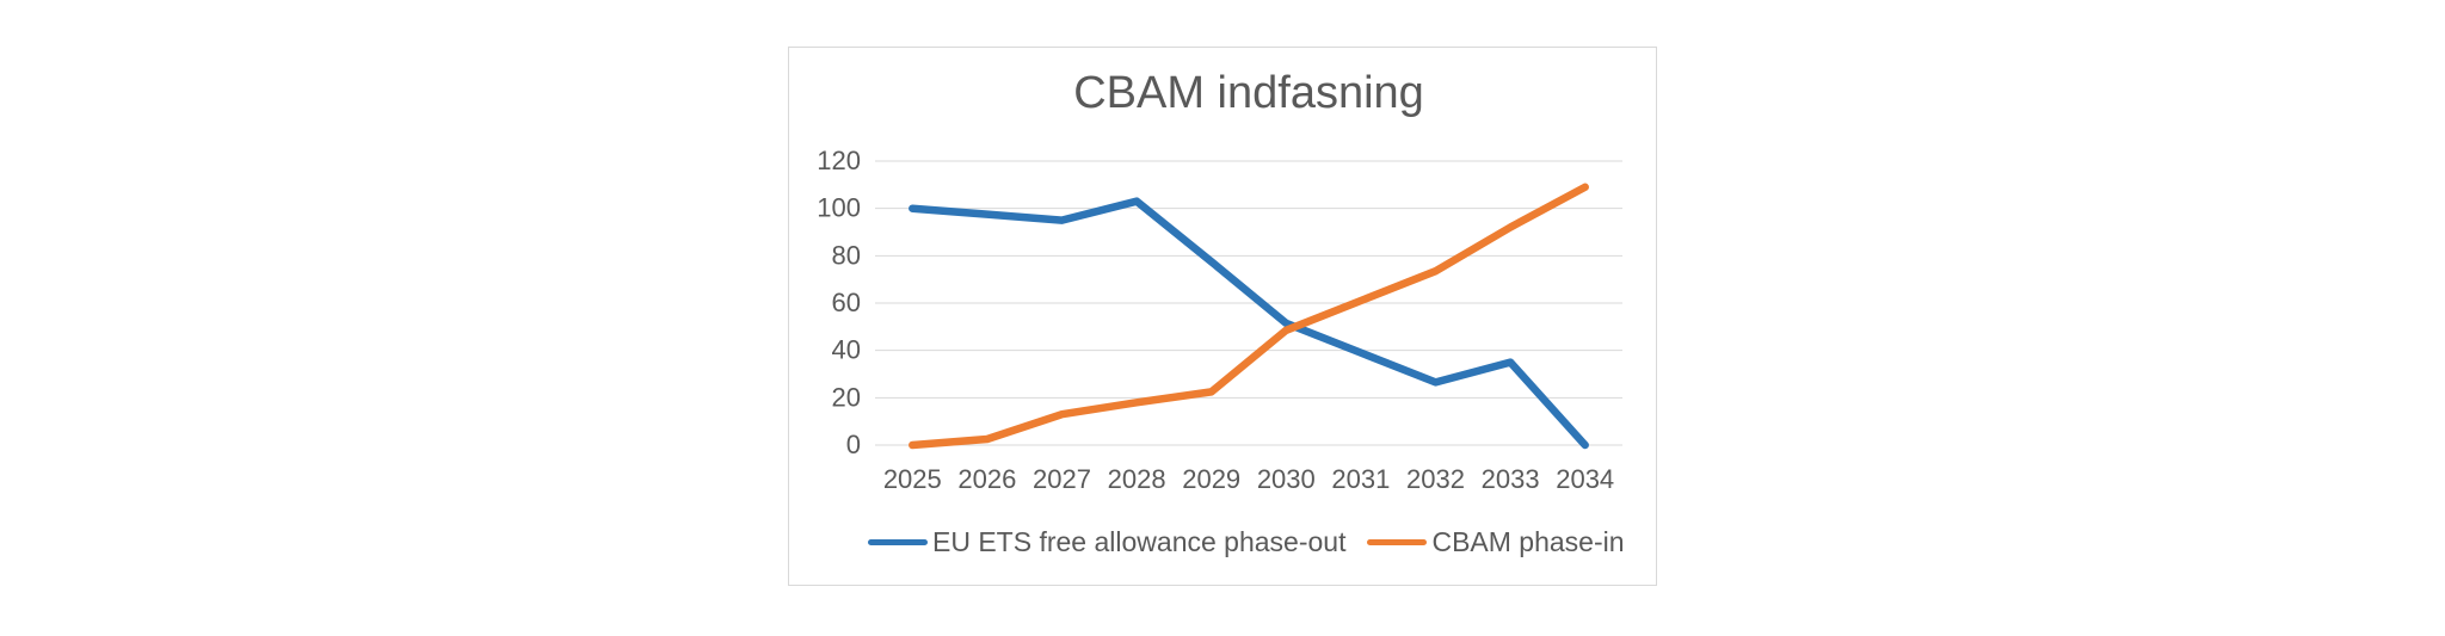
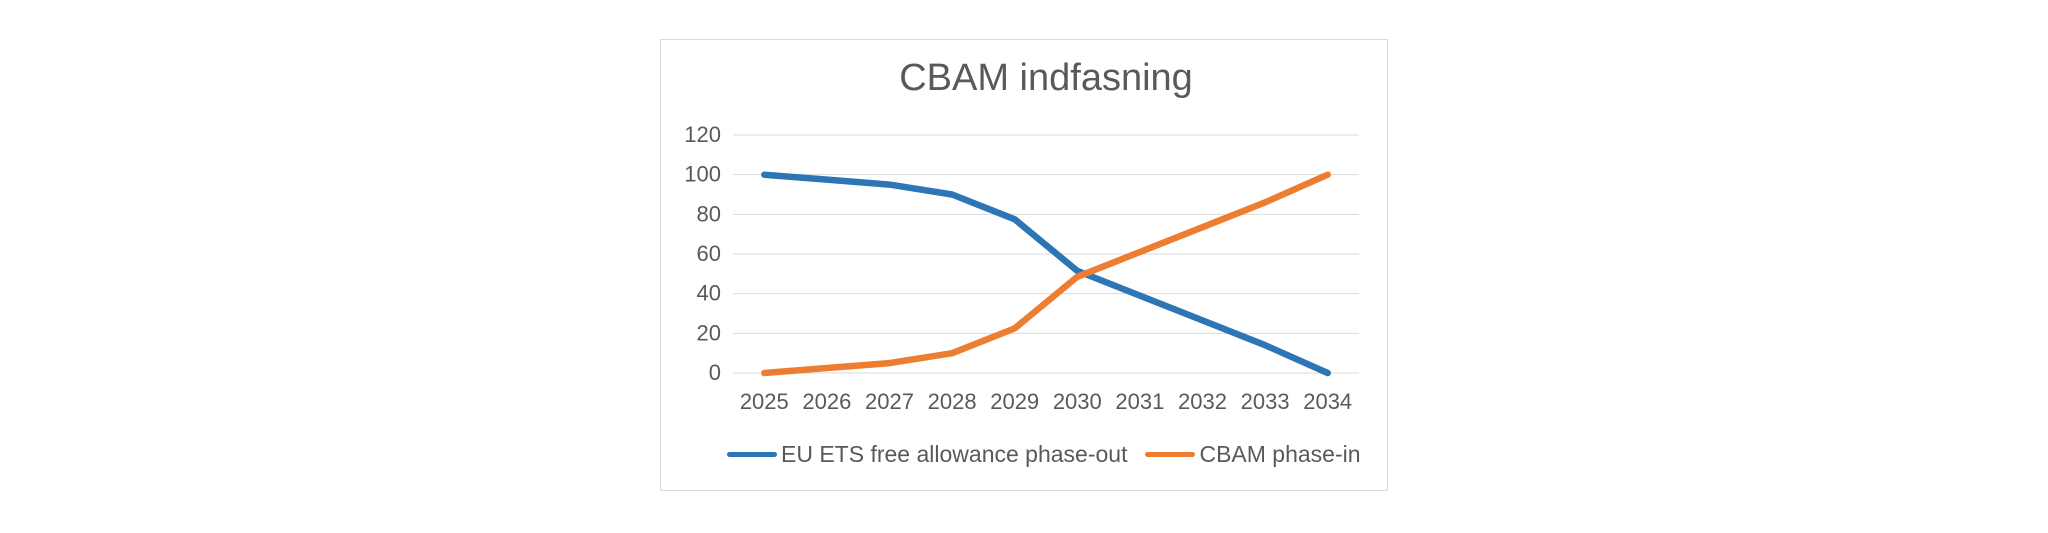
CBAM phase-in/2027: 13 -> 5
EU ETS free allowance phase-out/2028: 103 -> 90
CBAM phase-in/2028: 18 -> 10
EU ETS free allowance phase-out/2033: 35 -> 14
CBAM phase-in/2033: 92 -> 86
CBAM phase-in/2034: 109 -> 100
